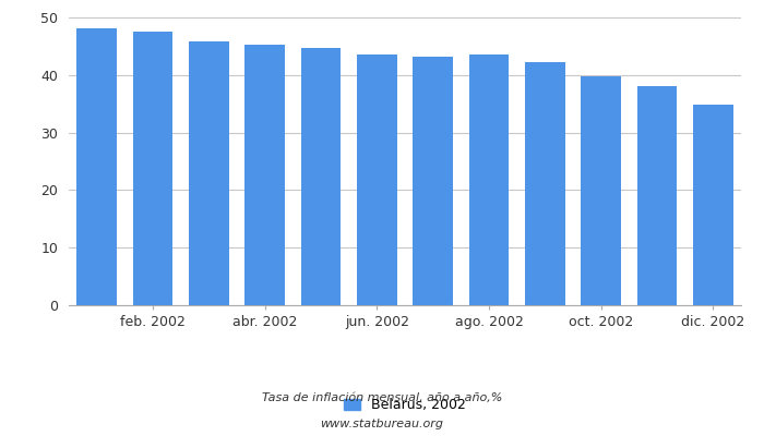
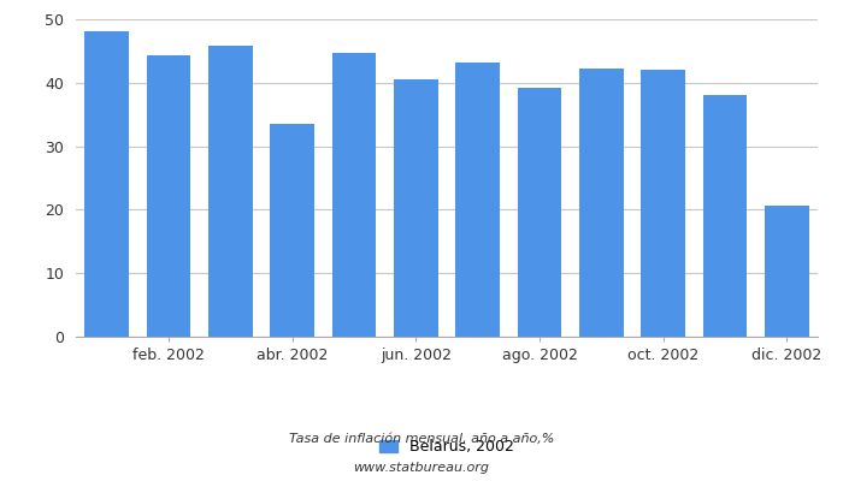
feb. 2002: 47.6 -> 44.4
abr. 2002: 45.2 -> 33.6
jun. 2002: 43.5 -> 40.6
ago. 2002: 43.5 -> 39.2
oct. 2002: 39.7 -> 42.0
dic. 2002: 34.8 -> 20.6
